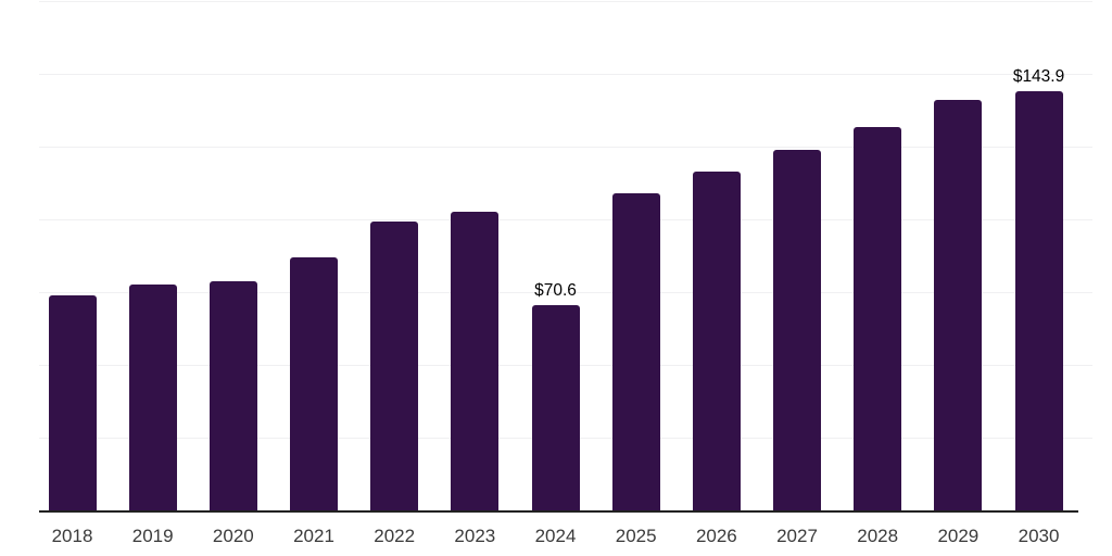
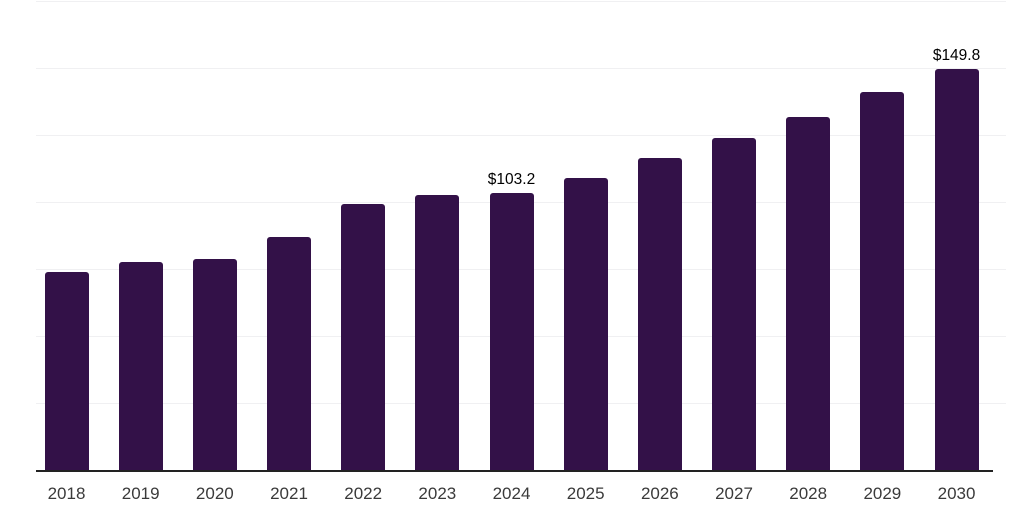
2024: $70.6 -> $103.2
2030: $143.9 -> $149.8
